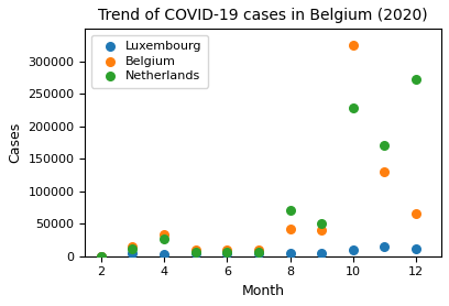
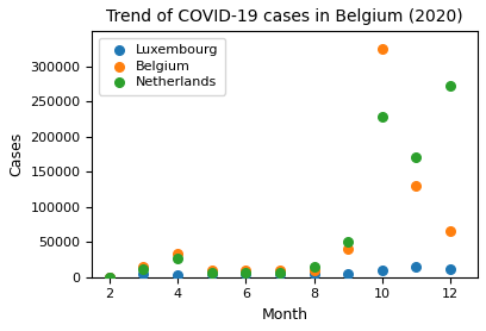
Belgium/8: 42000 -> 9000
Netherlands/8: 70000 -> 15000
